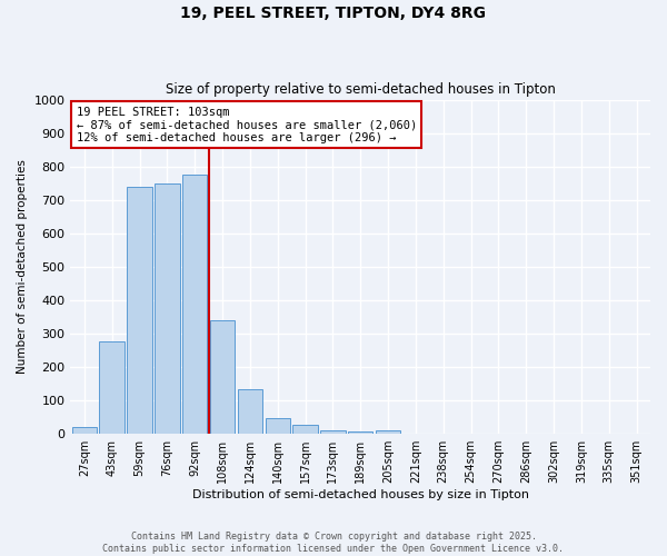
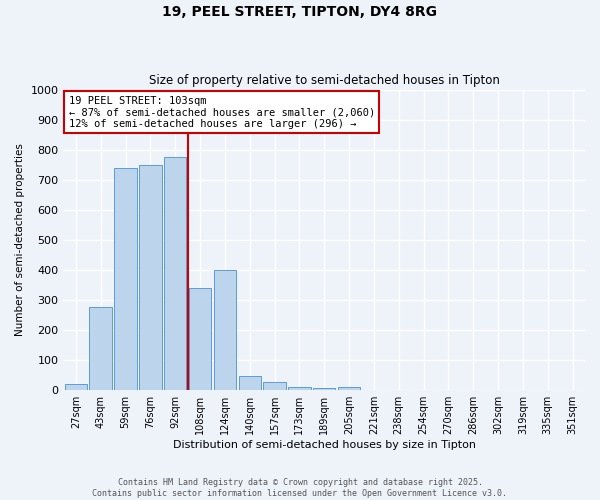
124sqm: 135 -> 400
